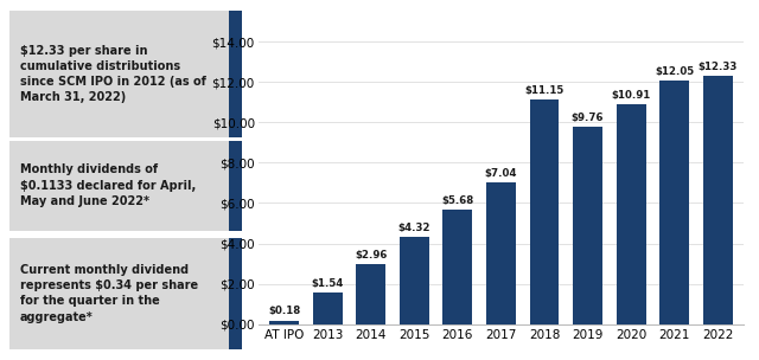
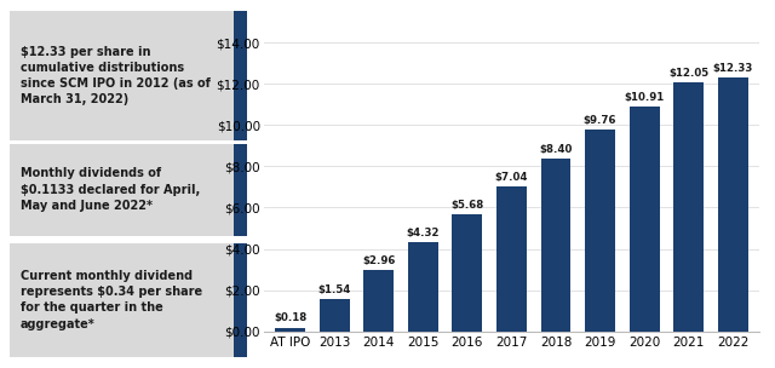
2018: $11.15 -> $8.40
